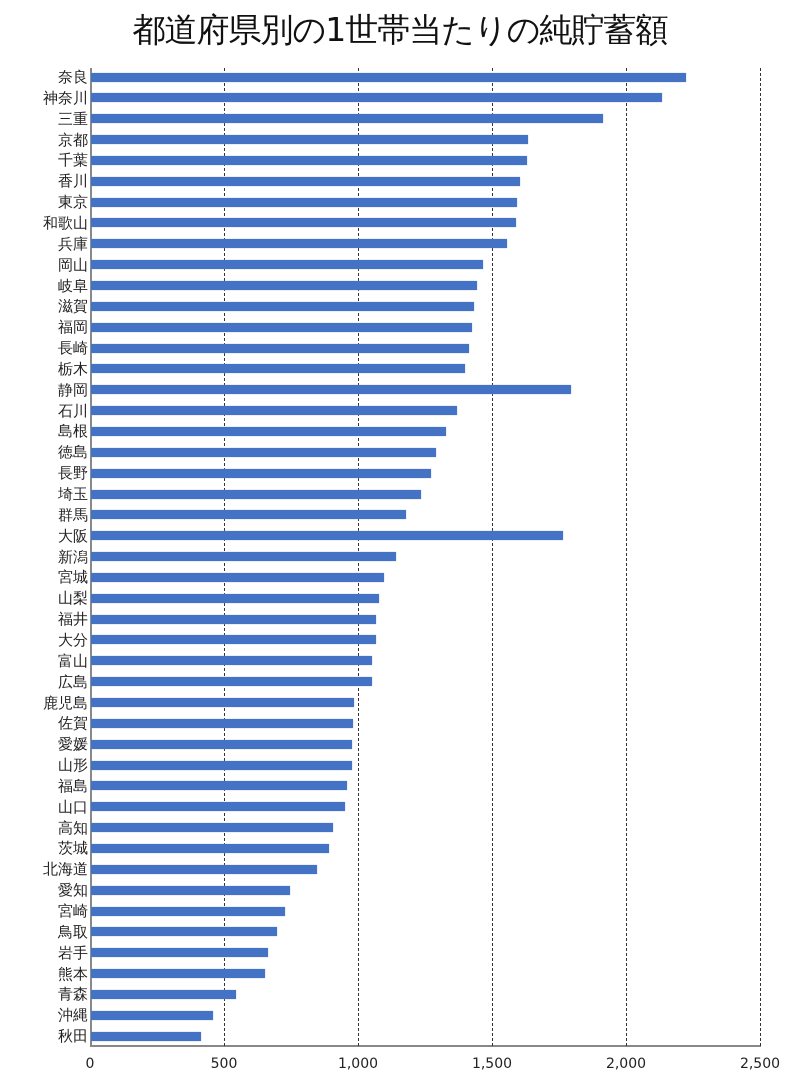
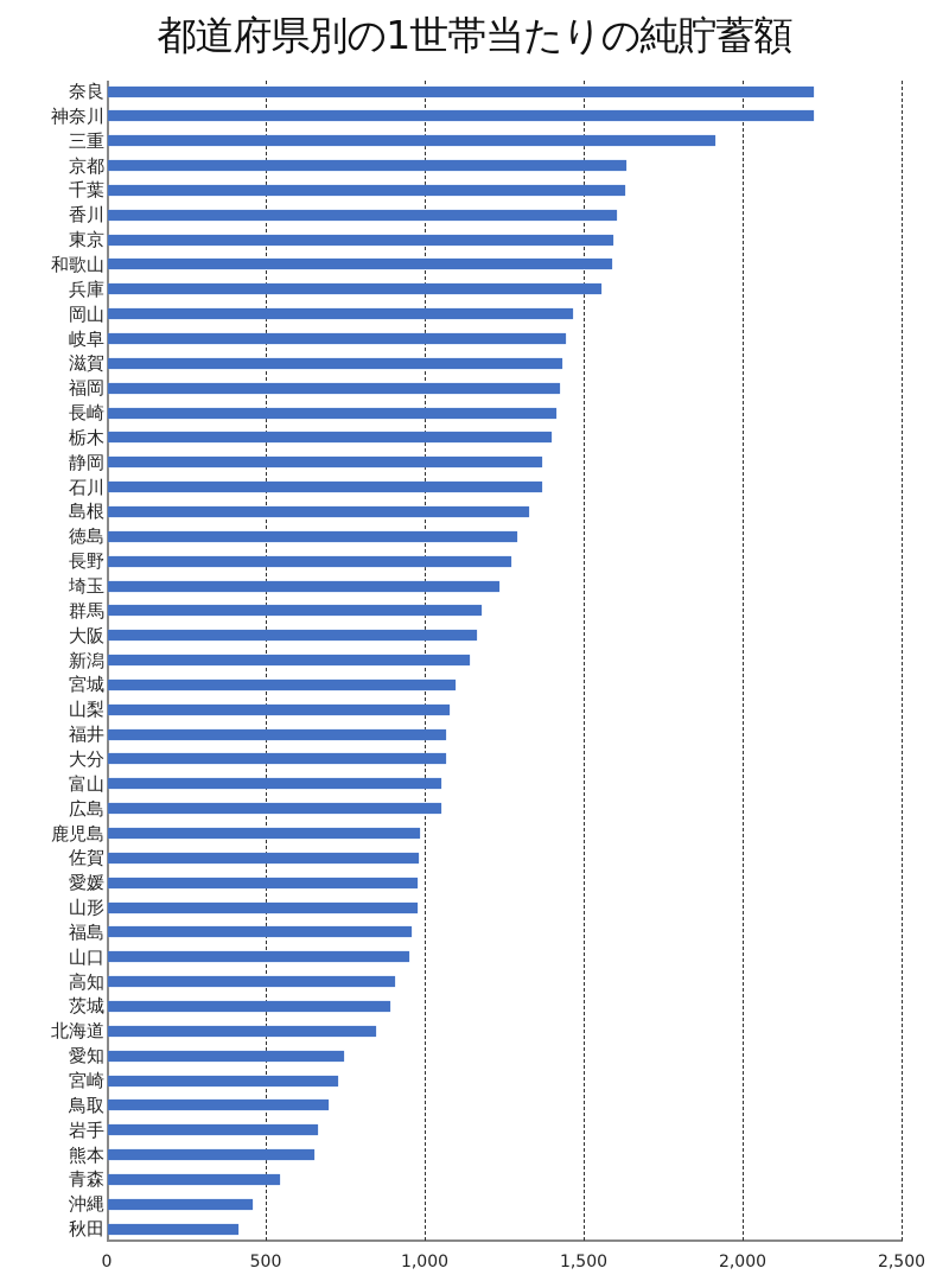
神奈川: 2130 -> 2220
静岡: 1790 -> 1370
大阪: 1760 -> 1160
